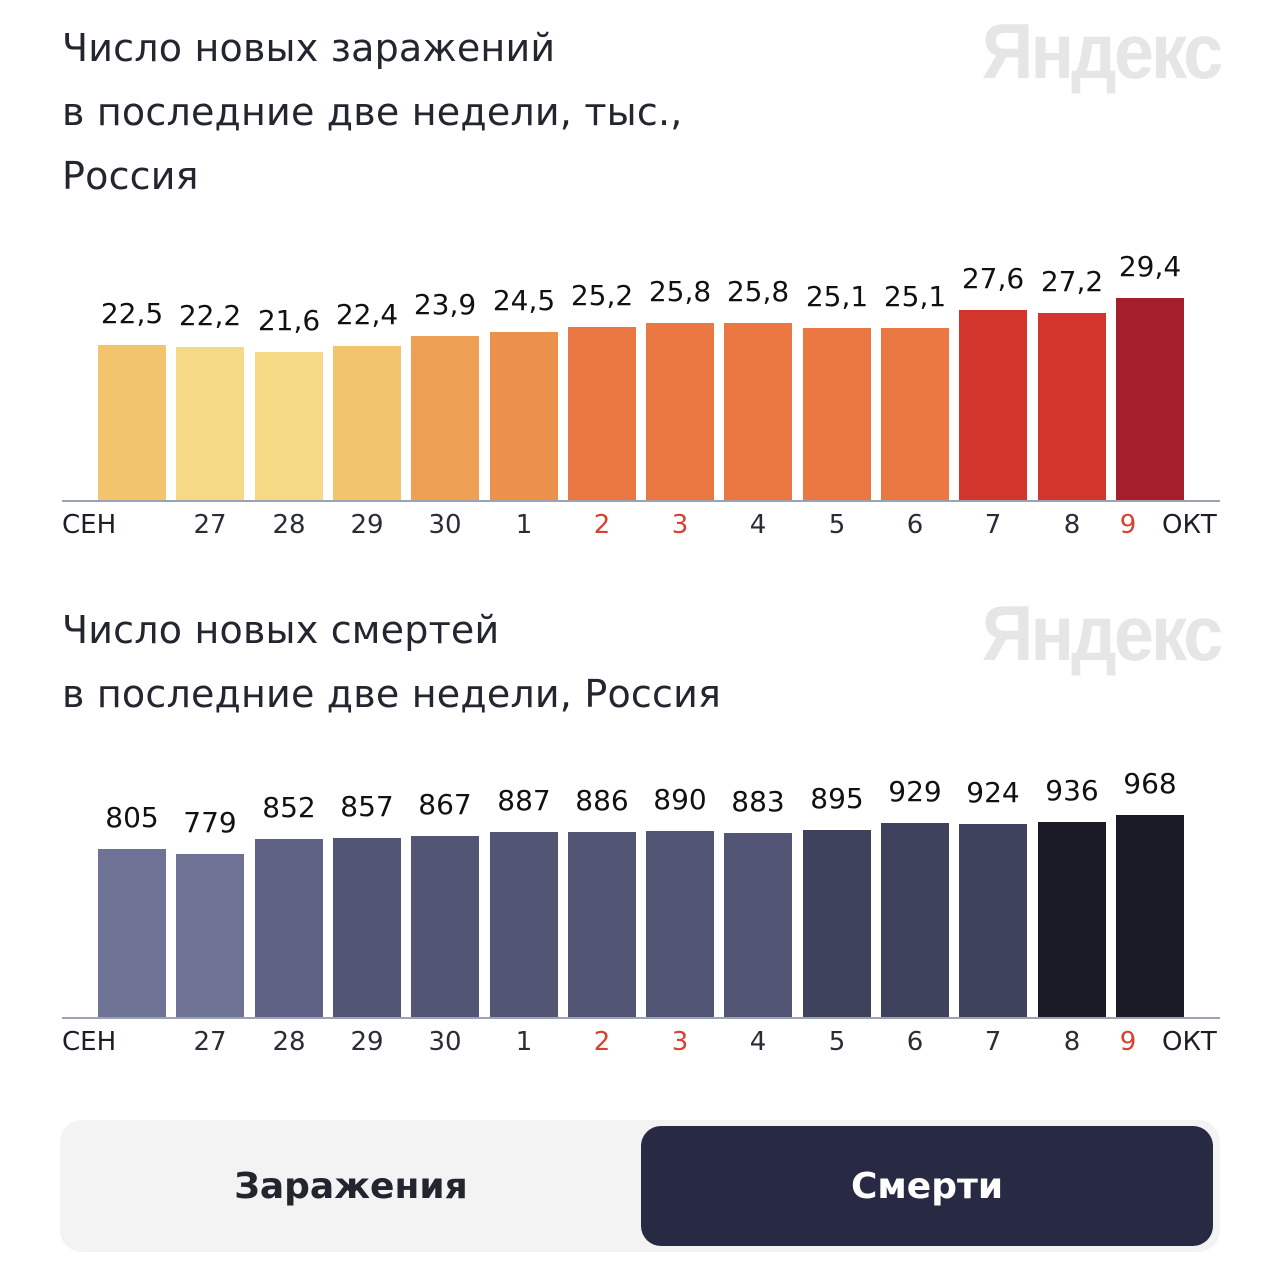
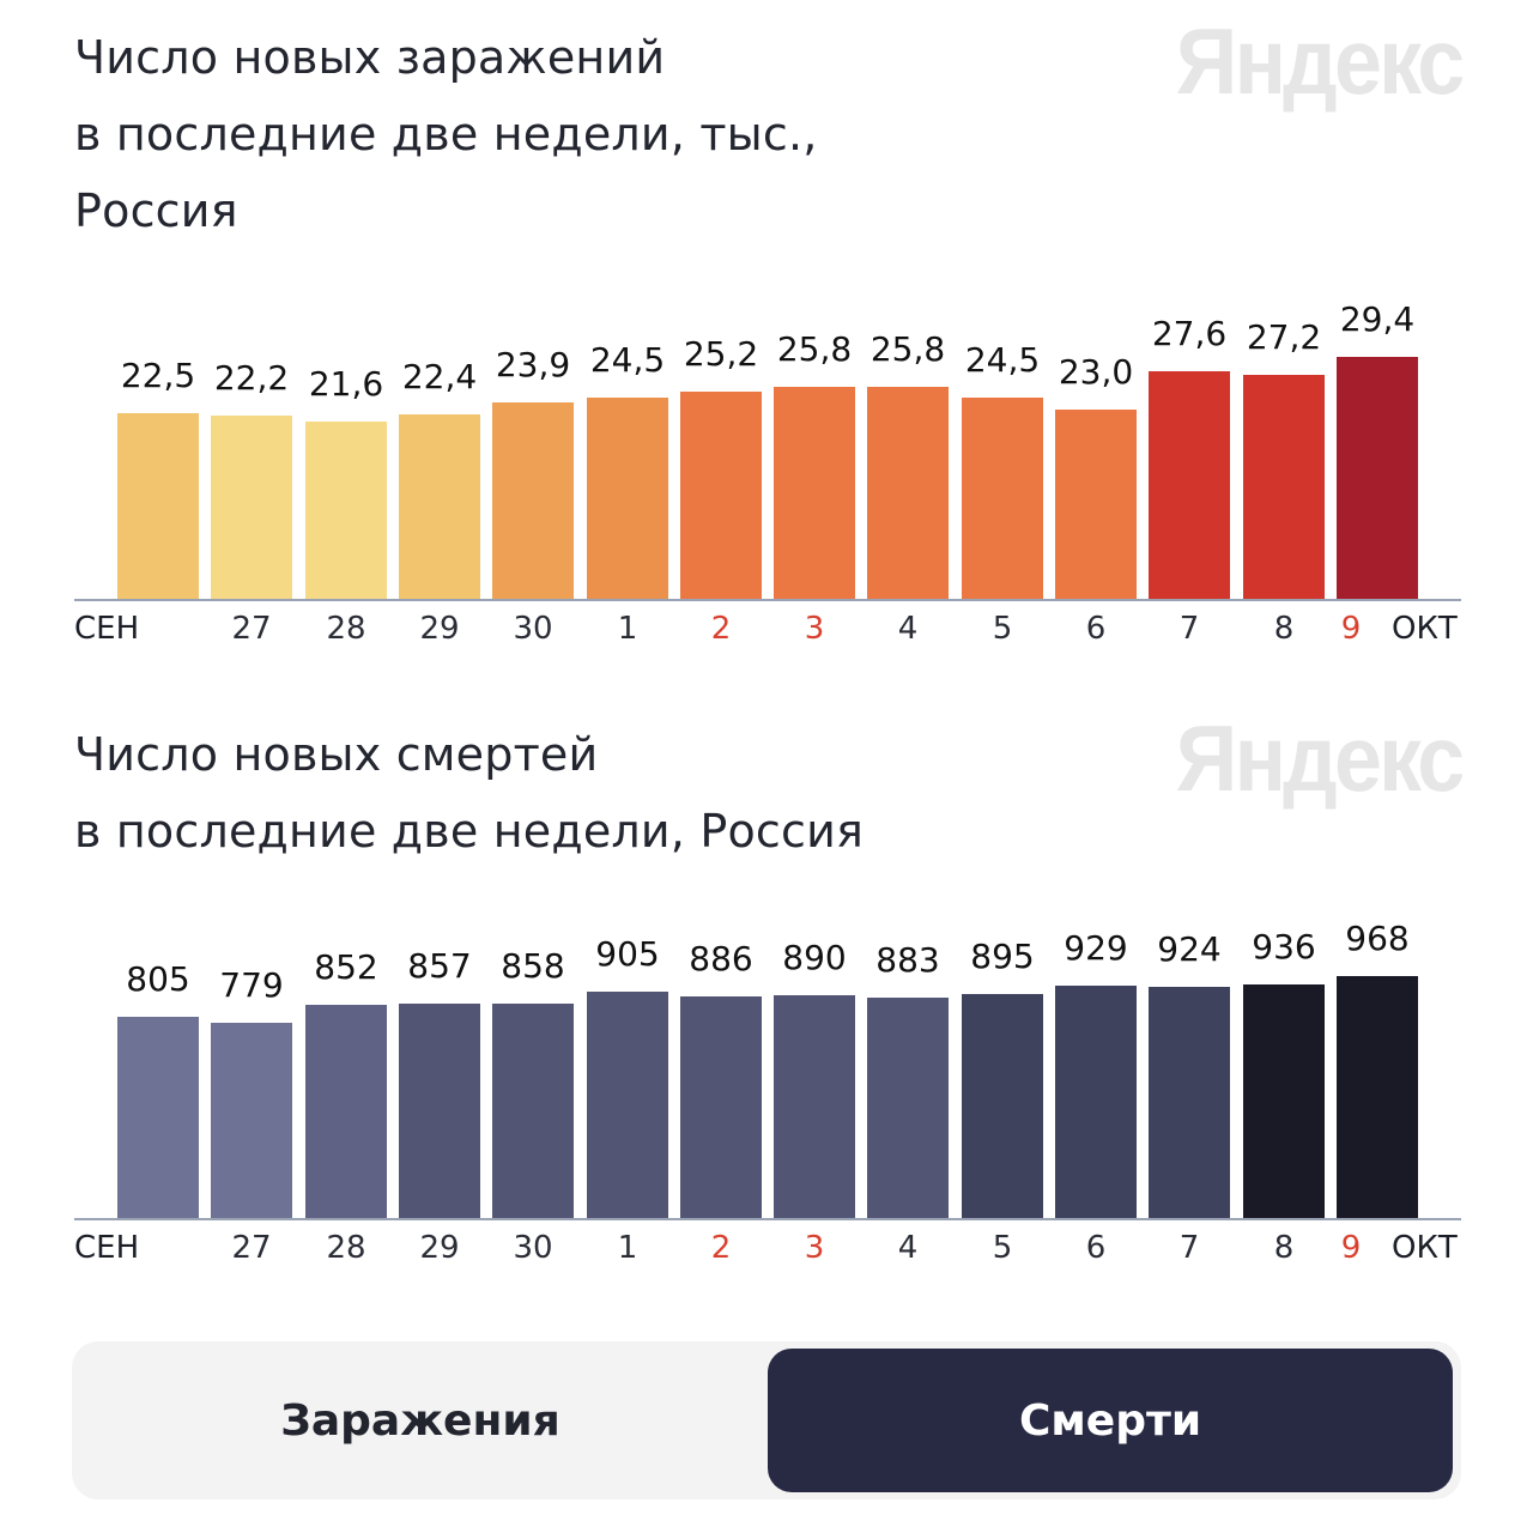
Число новых заражений в последние две недели, тыс., Россия/5: 25,1 -> 24,5
Число новых заражений в последние две недели, тыс., Россия/6: 25,1 -> 23,0
Число новых смертей в последние две недели, Россия/30: 867 -> 858
Число новых смертей в последние две недели, Россия/1: 887 -> 905
